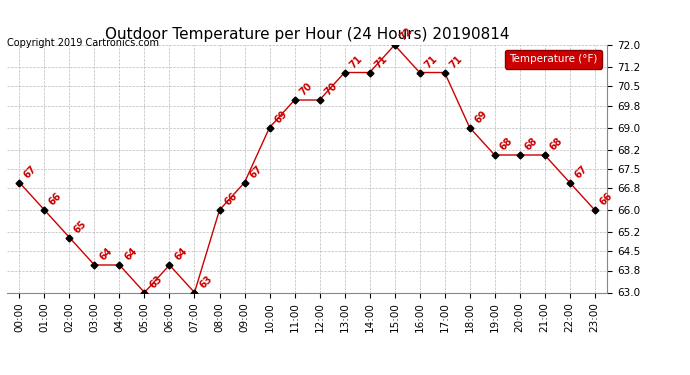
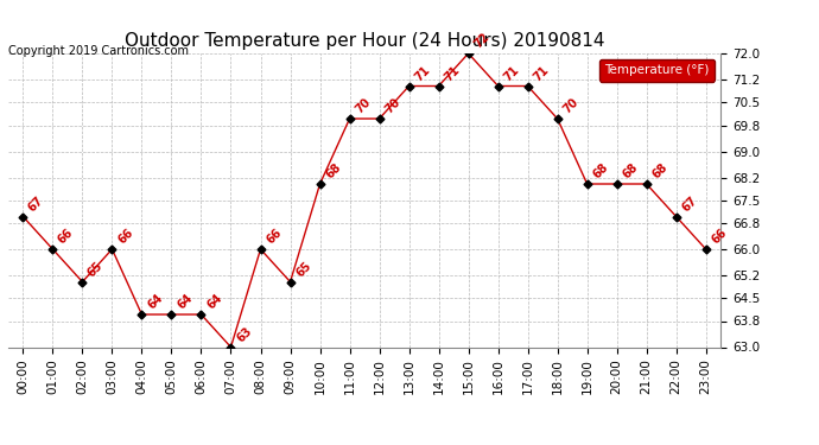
03:00: 64 -> 66
05:00: 63 -> 64
09:00: 67 -> 65
10:00: 69 -> 68
18:00: 69 -> 70
